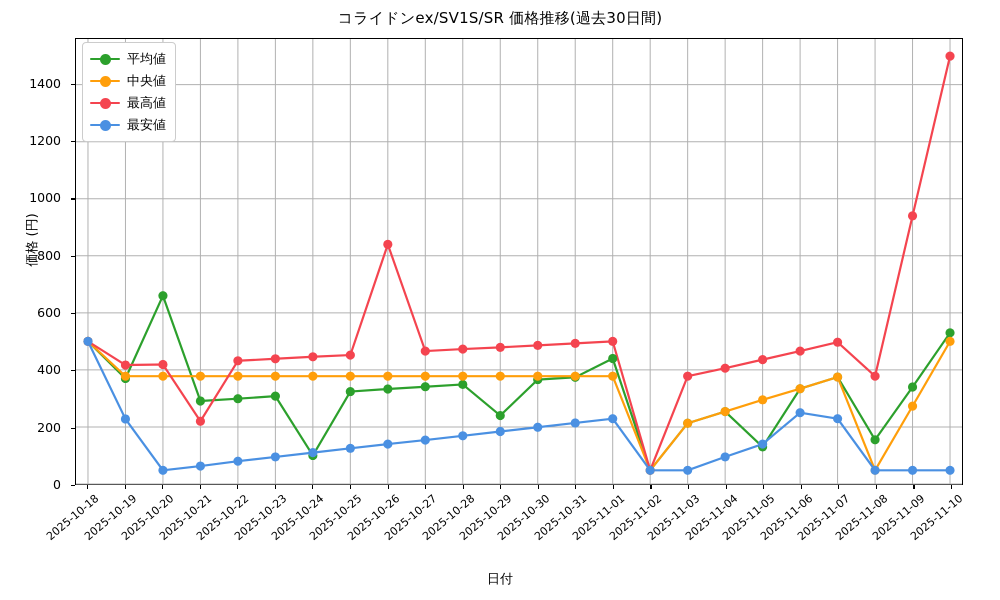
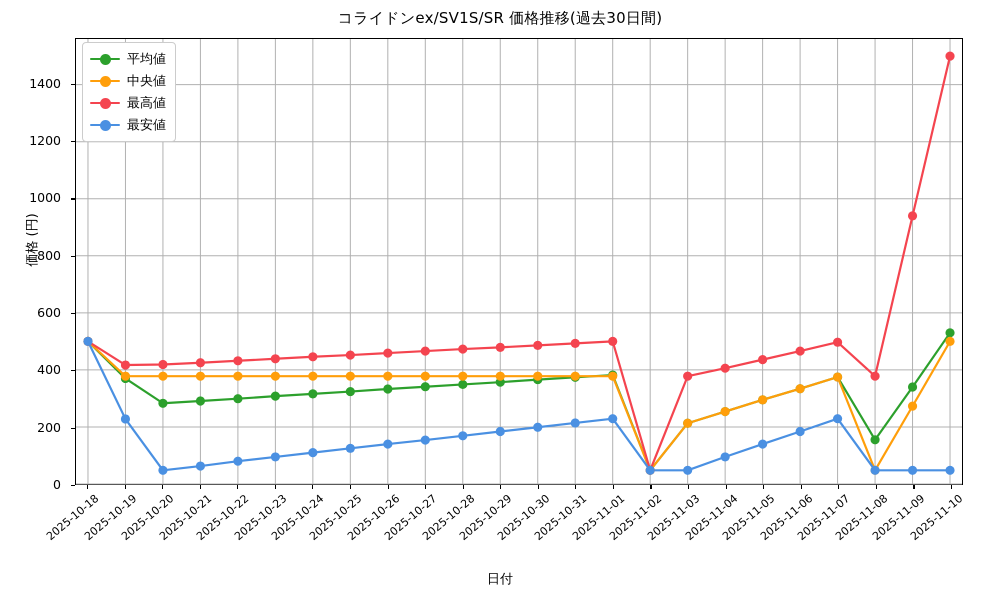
平均値/2025-10-20: 660 -> 280
最高値/2025-10-21: 220 -> 420
平均値/2025-10-24: 100 -> 320
最高値/2025-10-26: 840 -> 460
平均値/2025-10-29: 240 -> 360
平均値/2025-11-01: 440 -> 380
平均値/2025-11-05: 130 -> 300
最安値/2025-11-06: 250 -> 180
